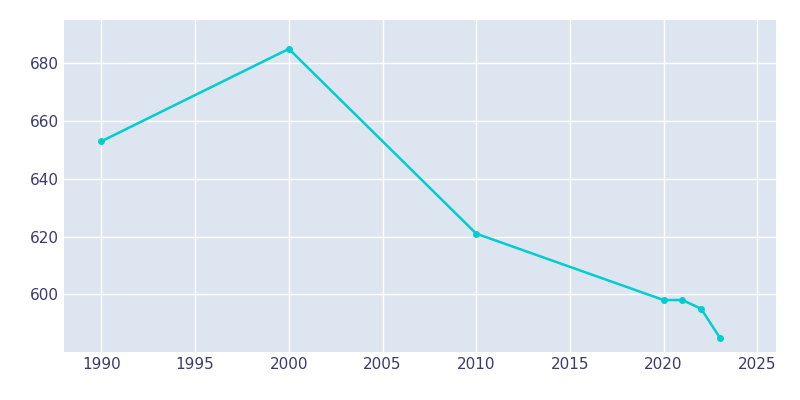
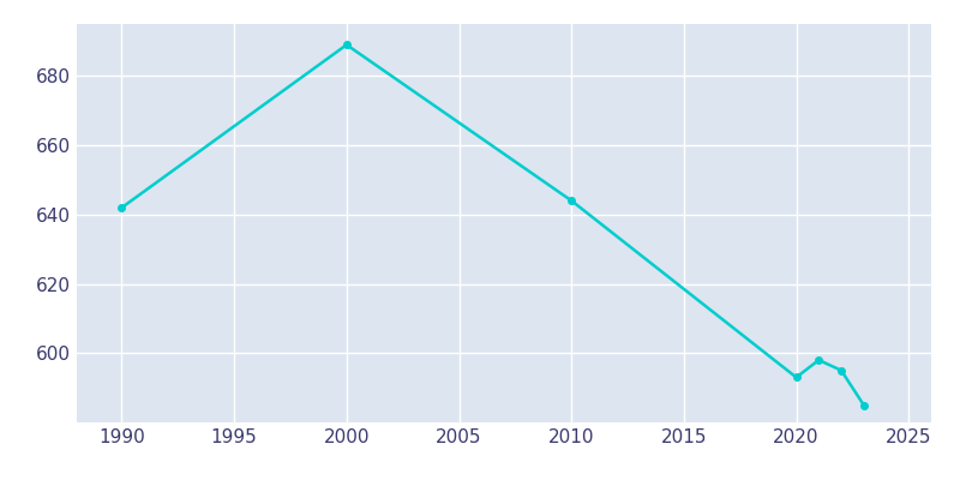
1990: 653 -> 642
2000: 685 -> 689
2010: 621 -> 644
2020: 598 -> 593
